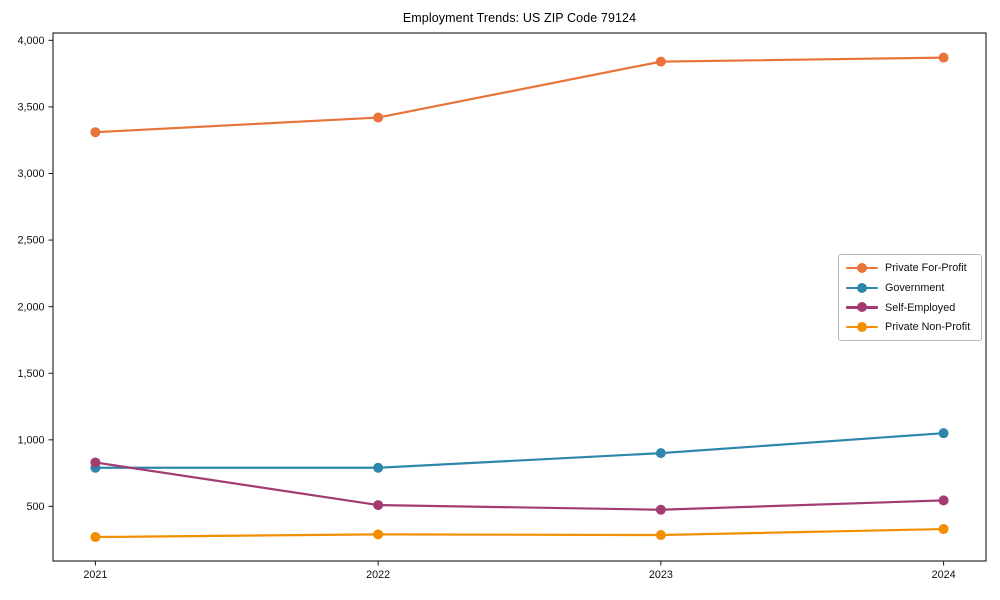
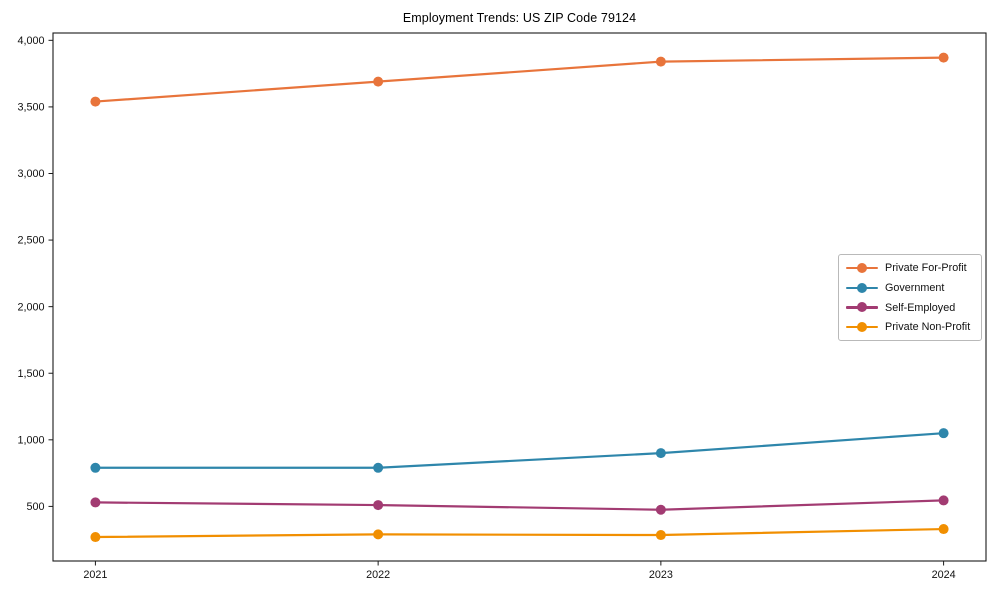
Private For-Profit/2021: 3310 -> 3540
Self-Employed/2021: 830 -> 530
Private For-Profit/2022: 3420 -> 3690
